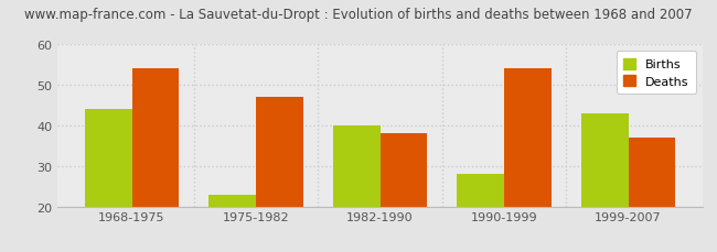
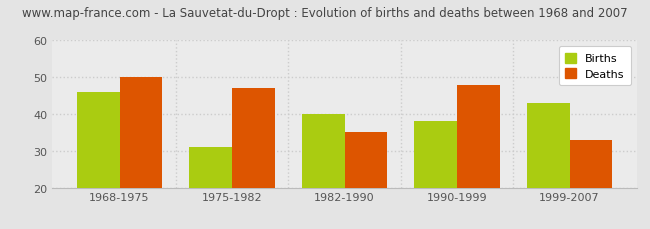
Births/1968-1975: 44 -> 46
Deaths/1968-1975: 54 -> 50
Births/1975-1982: 23 -> 31
Deaths/1982-1990: 38 -> 35
Births/1990-1999: 28 -> 38
Deaths/1990-1999: 54 -> 48
Deaths/1999-2007: 37 -> 33
